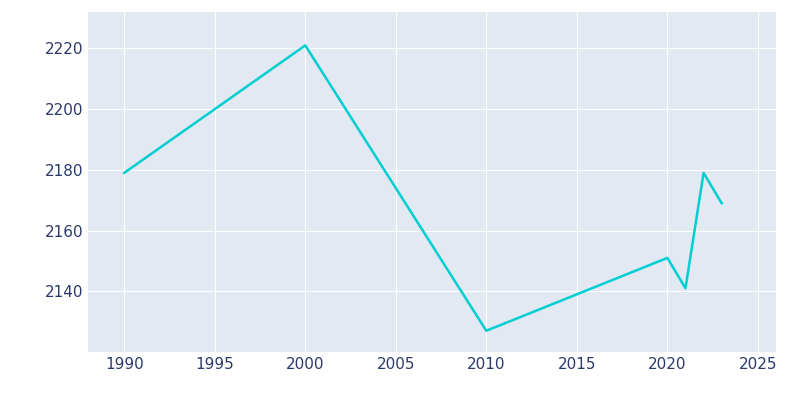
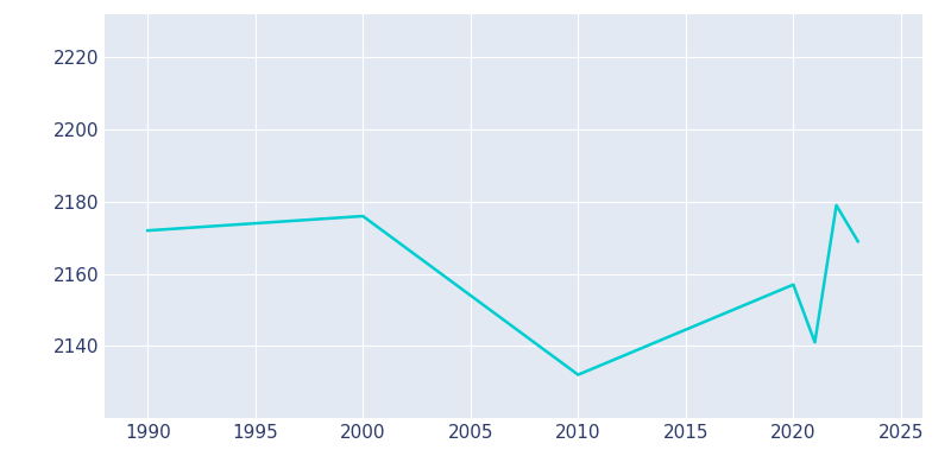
1990: 2179 -> 2172
2000: 2221 -> 2176
2010: 2127 -> 2132
2020: 2151 -> 2157
